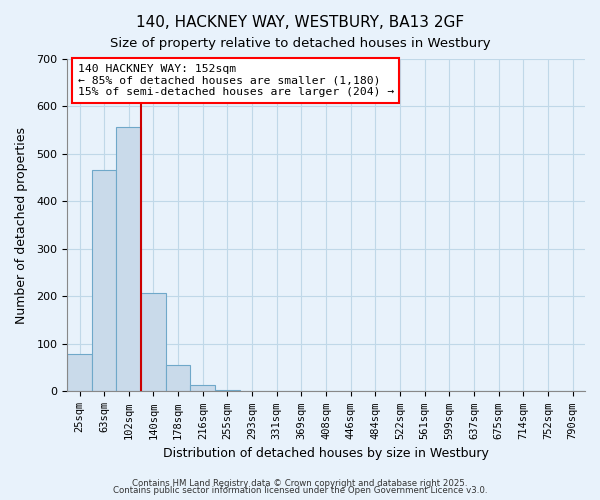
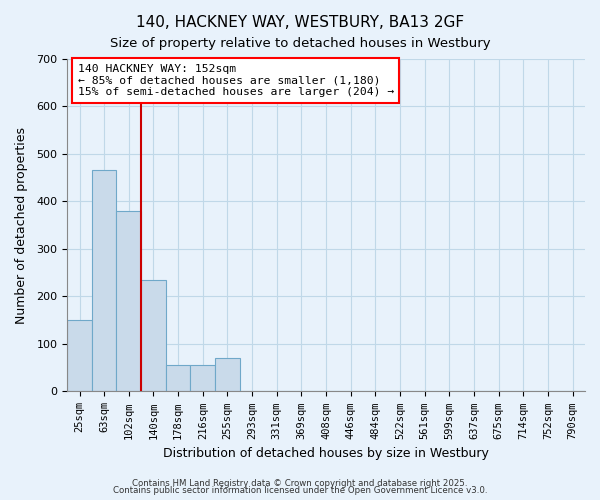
25sqm: 78 -> 150
102sqm: 557 -> 380
140sqm: 207 -> 235
216sqm: 14 -> 55
255sqm: 2 -> 70
